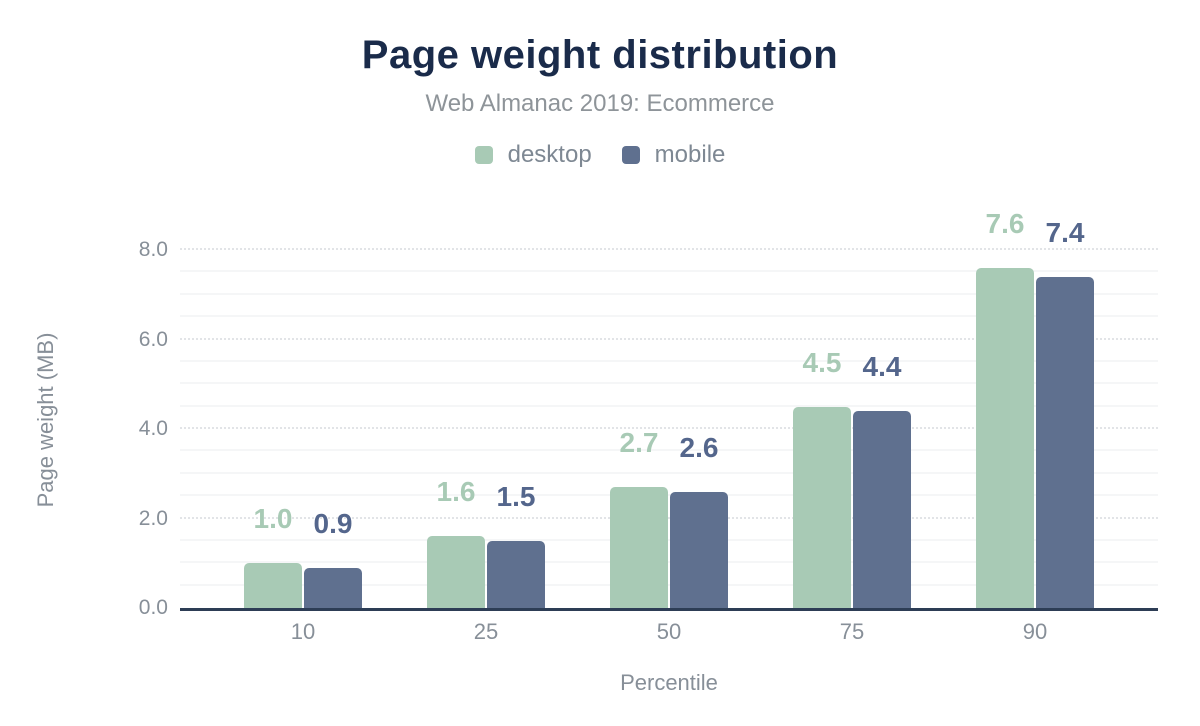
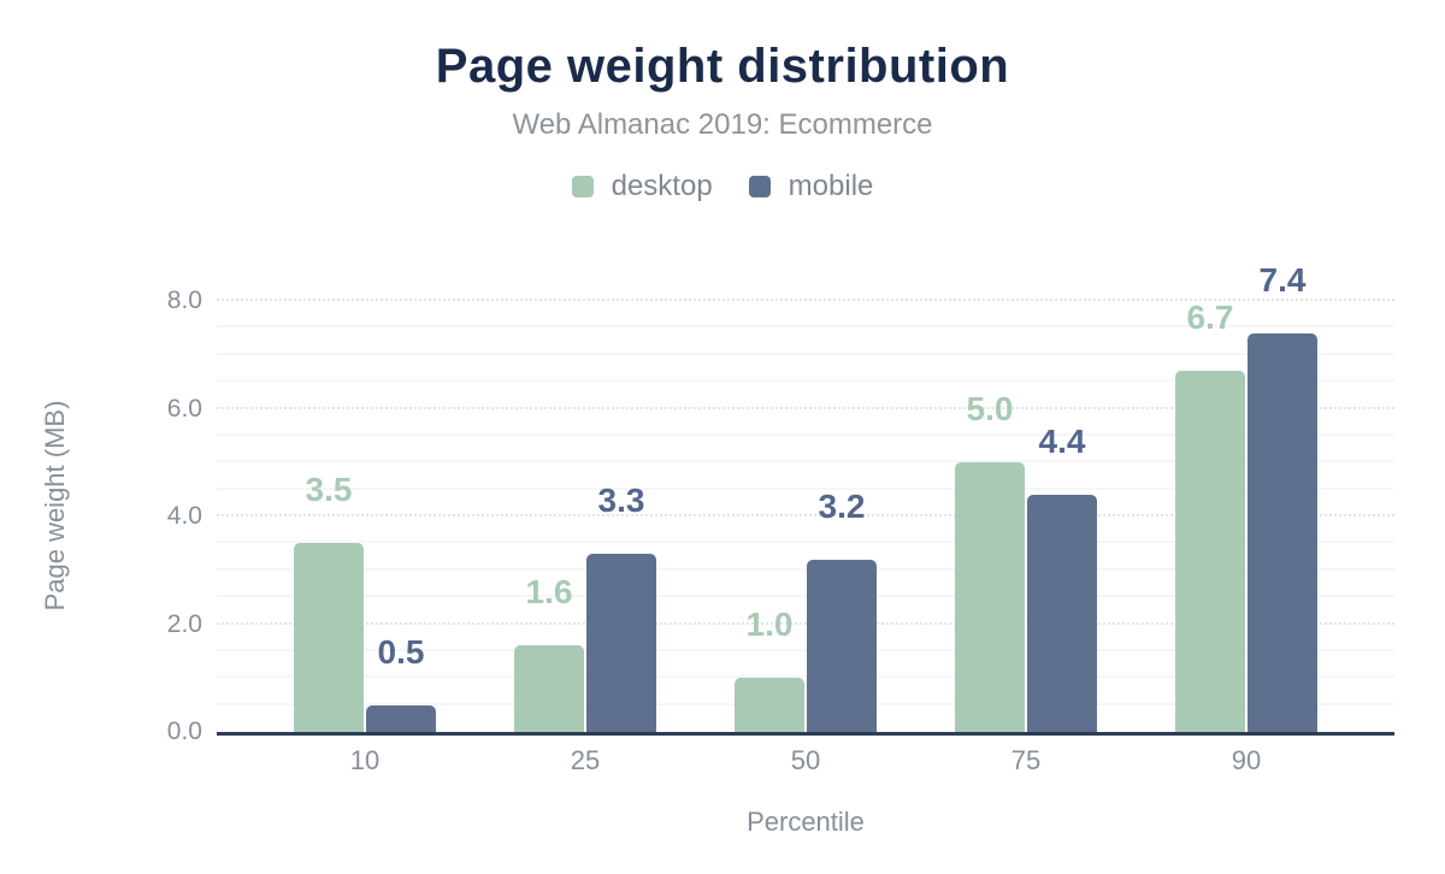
desktop/10: 1.0 -> 3.5
mobile/10: 0.9 -> 0.5
mobile/25: 1.5 -> 3.3
desktop/50: 2.7 -> 1.0
mobile/50: 2.6 -> 3.2
desktop/75: 4.5 -> 5.0
desktop/90: 7.6 -> 6.7
